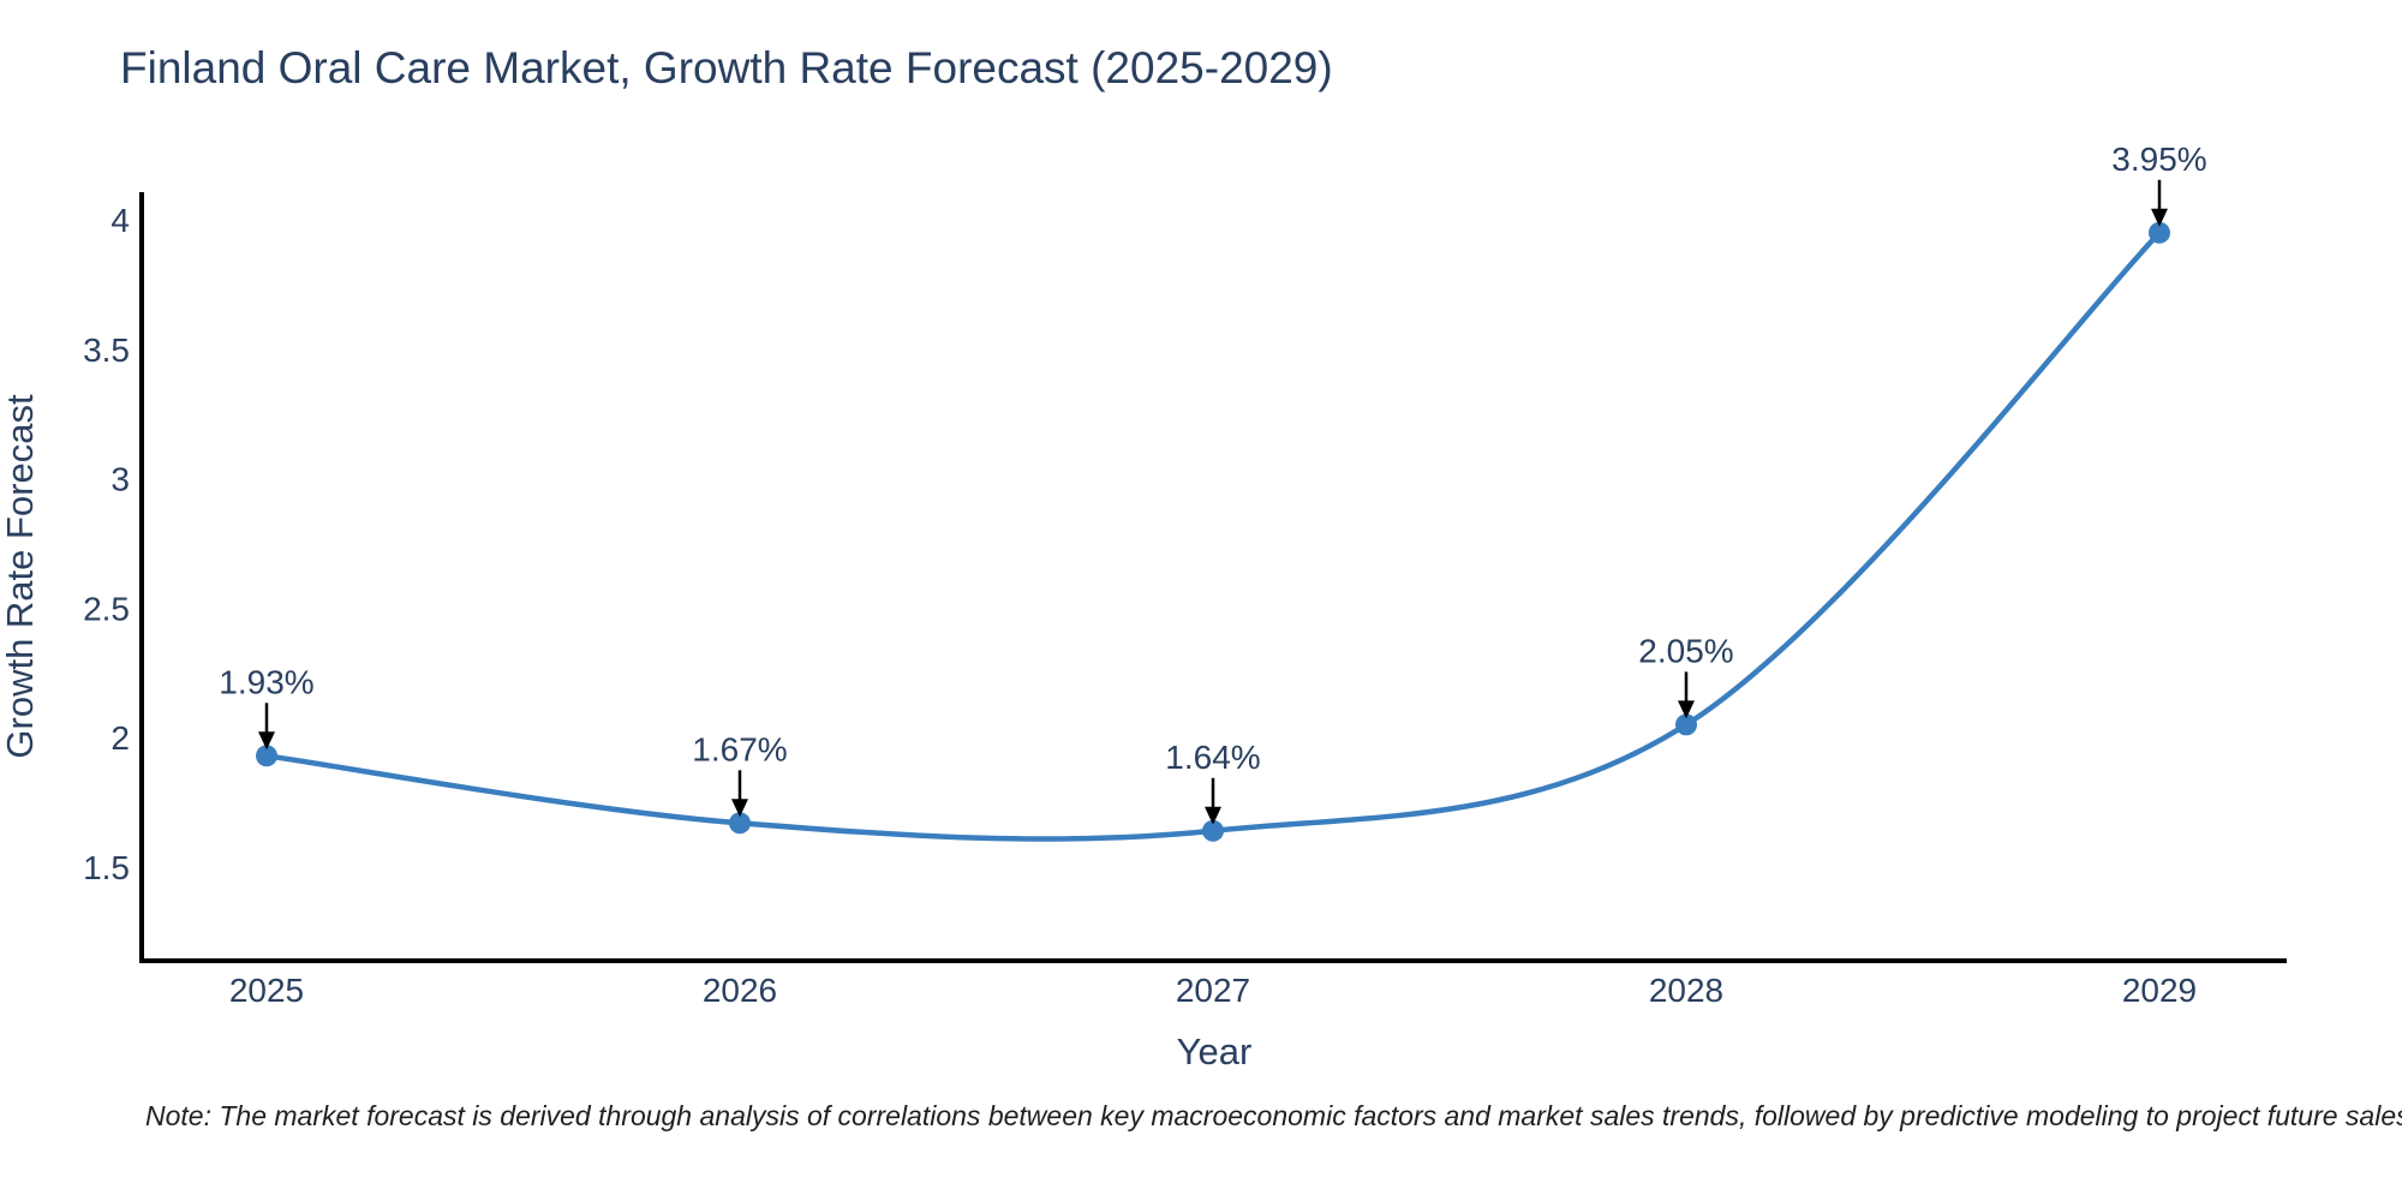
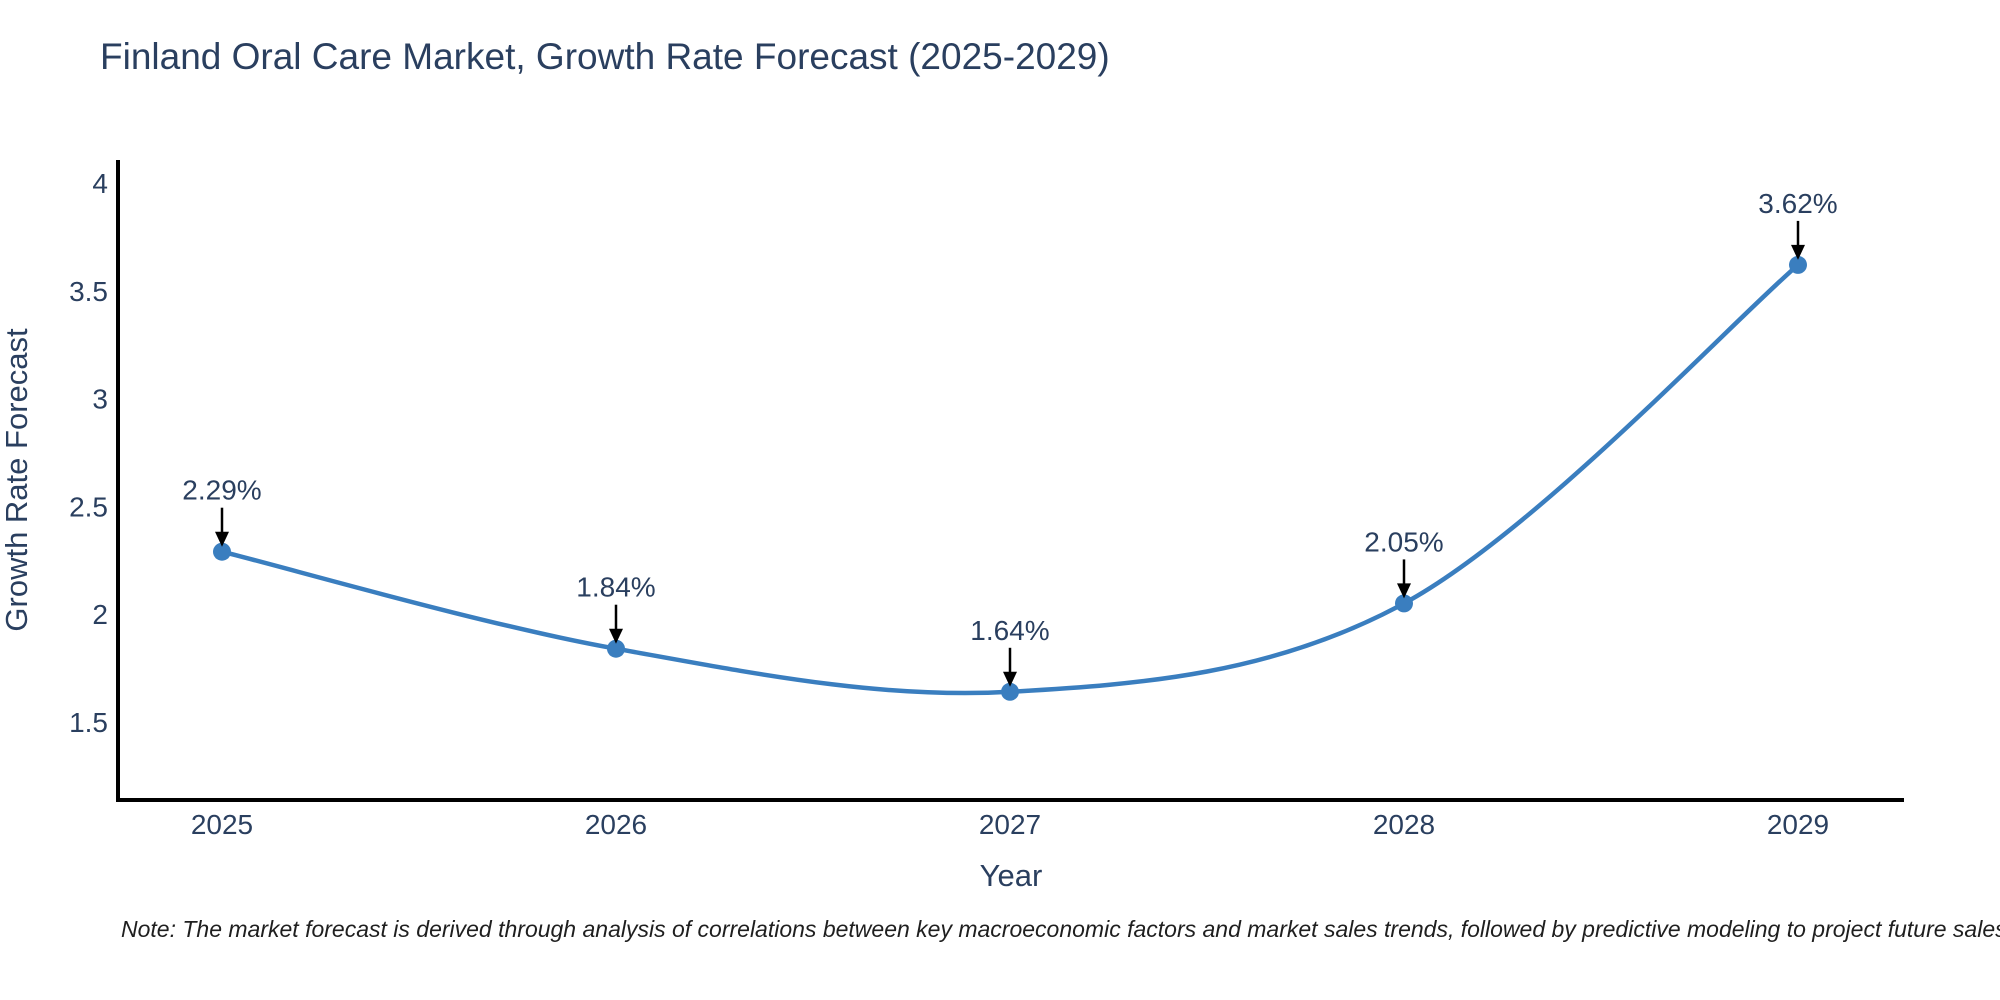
2025: 1.93% -> 2.29%
2026: 1.67% -> 1.84%
2029: 3.95% -> 3.62%
